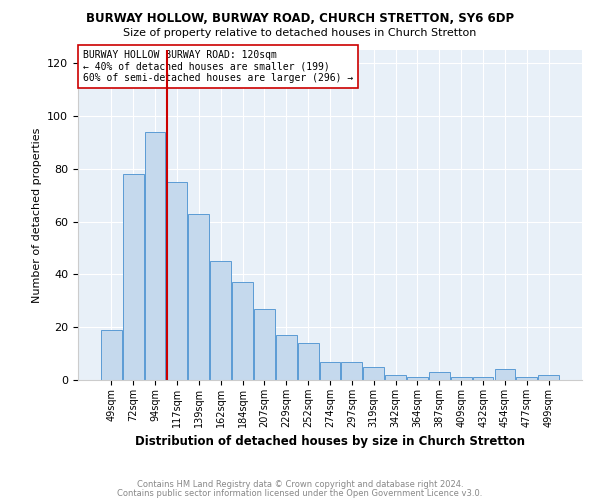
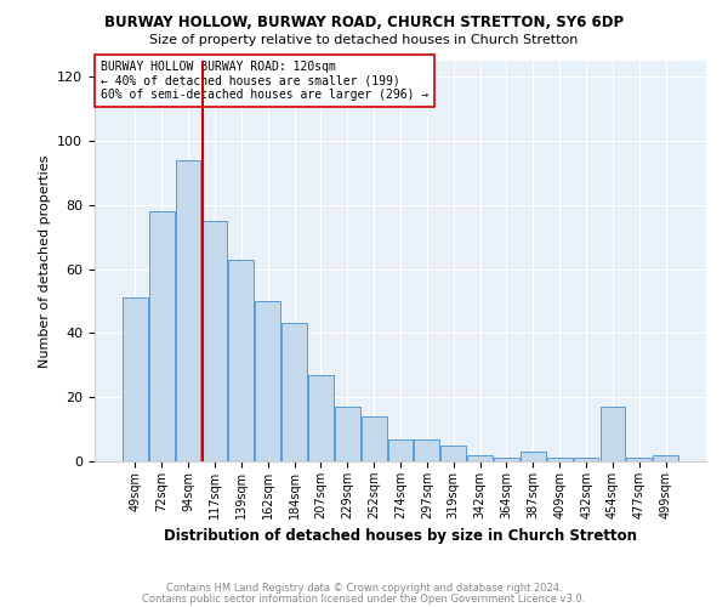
49sqm: 19 -> 51
162sqm: 45 -> 50
184sqm: 37 -> 43
454sqm: 4 -> 17
